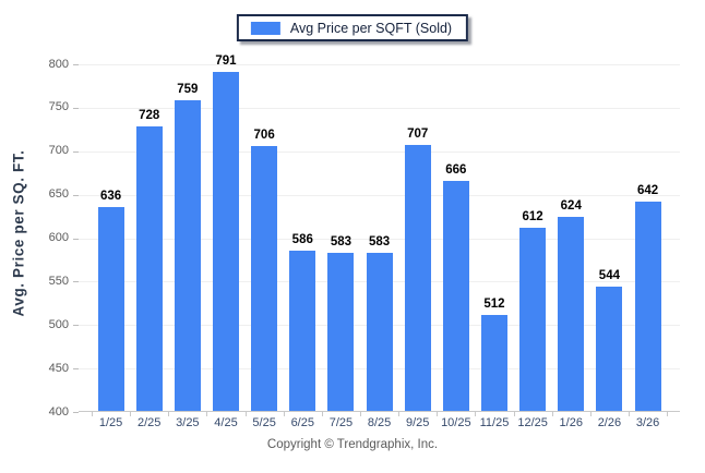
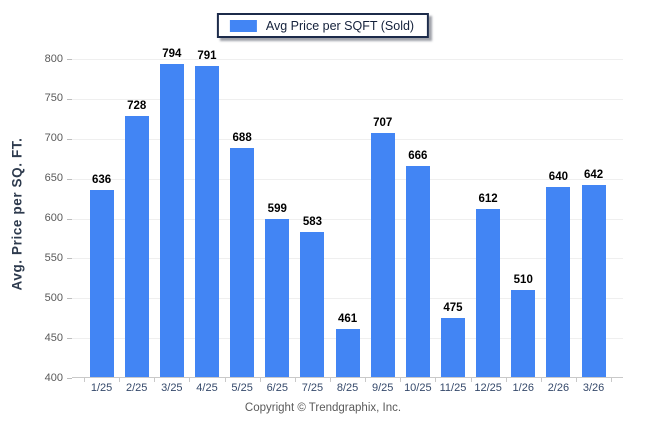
3/25: 759 -> 794
5/25: 706 -> 688
6/25: 586 -> 599
8/25: 583 -> 461
11/25: 512 -> 475
1/26: 624 -> 510
2/26: 544 -> 640
